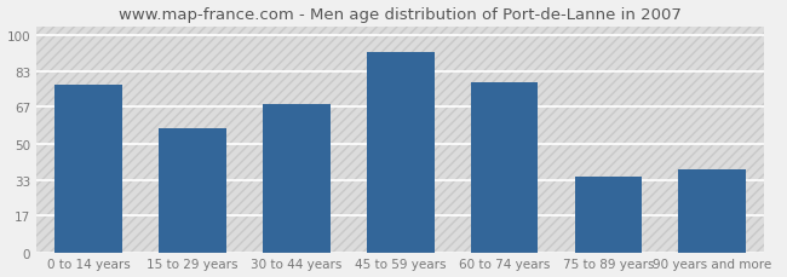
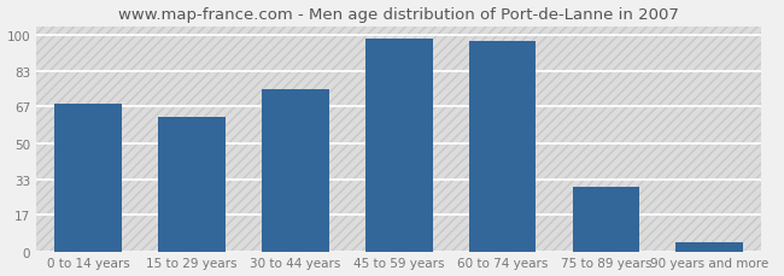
0 to 14 years: 77 -> 68
15 to 29 years: 57 -> 62
30 to 44 years: 68 -> 75
45 to 59 years: 92 -> 98
60 to 74 years: 78 -> 97
75 to 89 years: 35 -> 30
90 years and more: 38 -> 4
